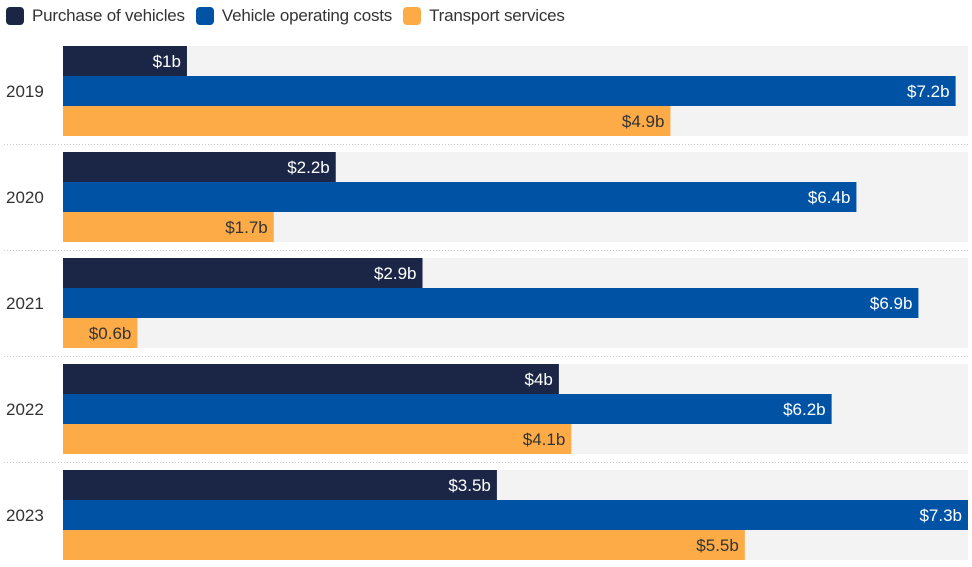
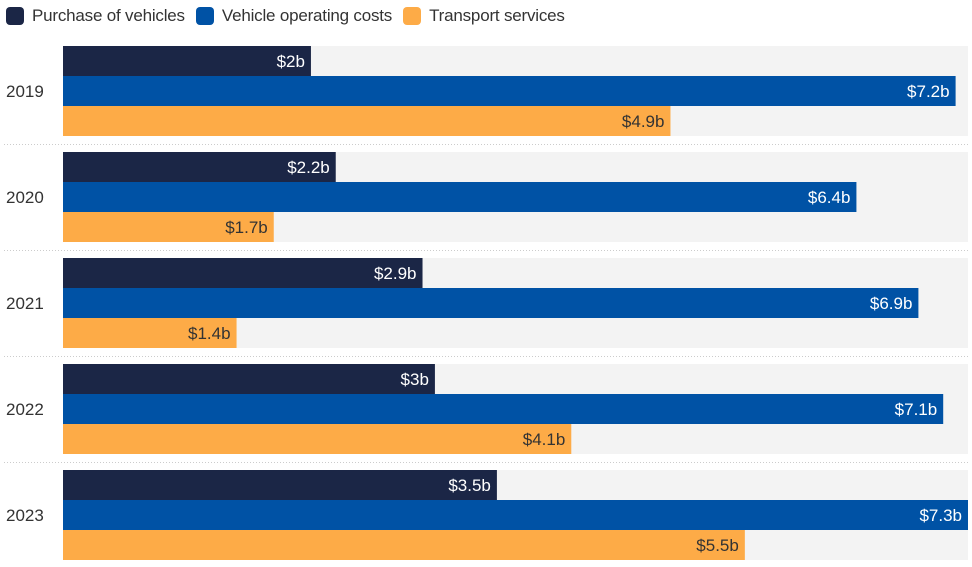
Purchase of vehicles/2019: $1b -> $2b
Transport services/2021: $0.6b -> $1.4b
Purchase of vehicles/2022: $4b -> $3b
Vehicle operating costs/2022: $6.2b -> $7.1b
